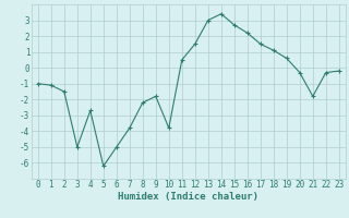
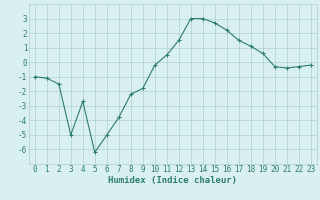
10: -3.8 -> -0.2
14: 3.4 -> 3.0
21: -1.8 -> -0.4
